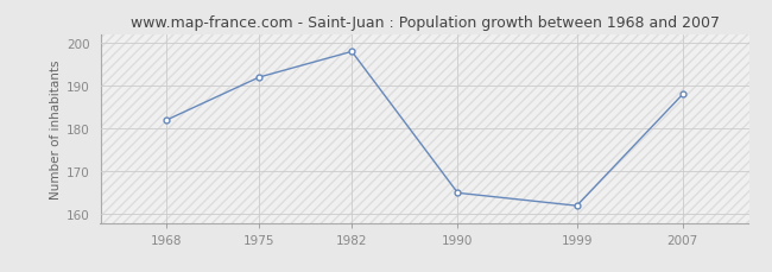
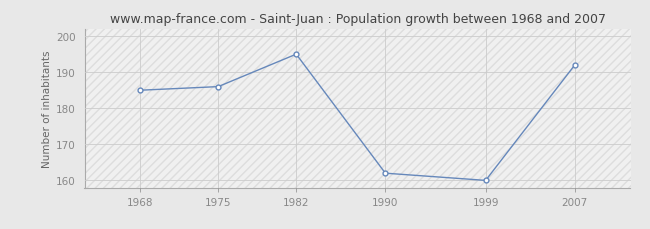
1968: 182 -> 185
1975: 192 -> 186
1982: 198 -> 195
1990: 165 -> 162
1999: 162 -> 160
2007: 188 -> 192
